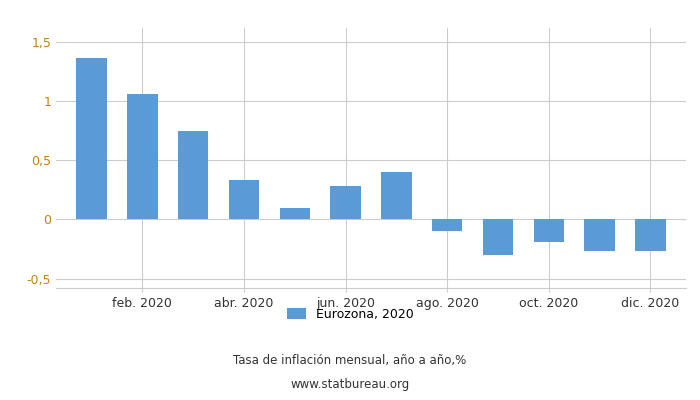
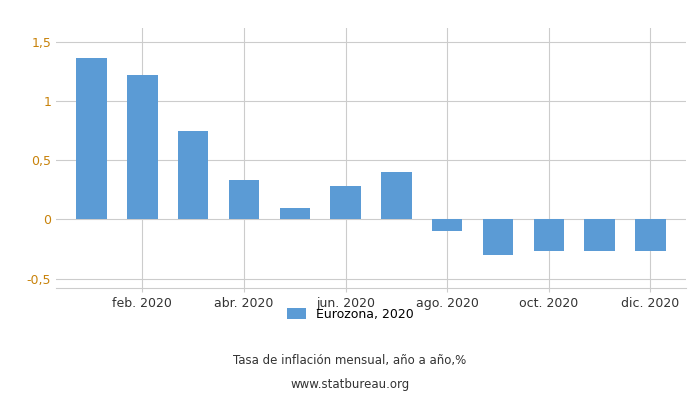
feb. 2020: 1,06 -> 1,22
oct. 2020: -0,19 -> -0,27
